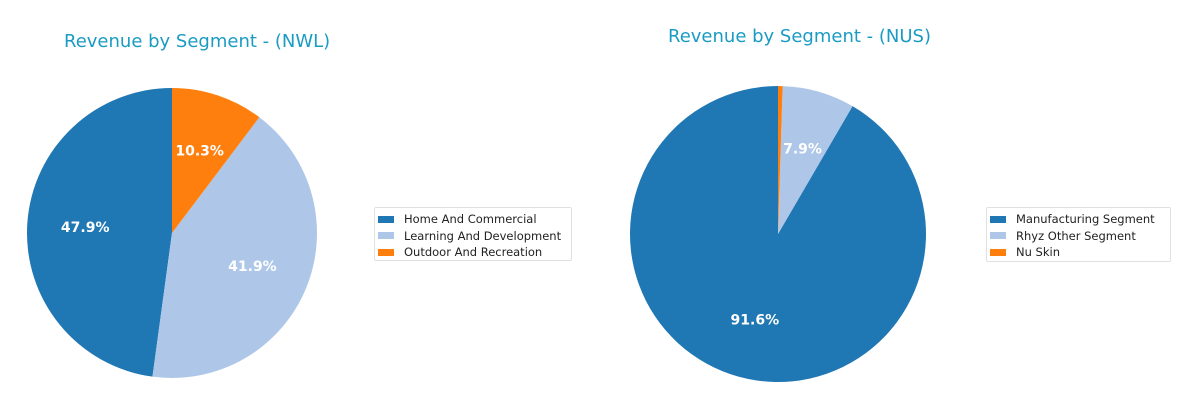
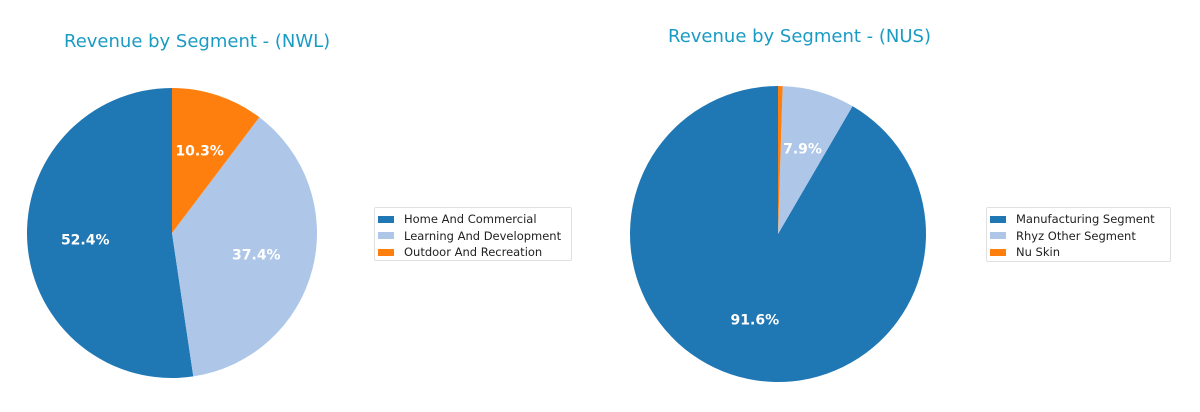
Revenue by Segment - (NWL)/Home And Commercial: 47.9% -> 52.4%
Revenue by Segment - (NWL)/Learning And Development: 41.9% -> 37.4%
